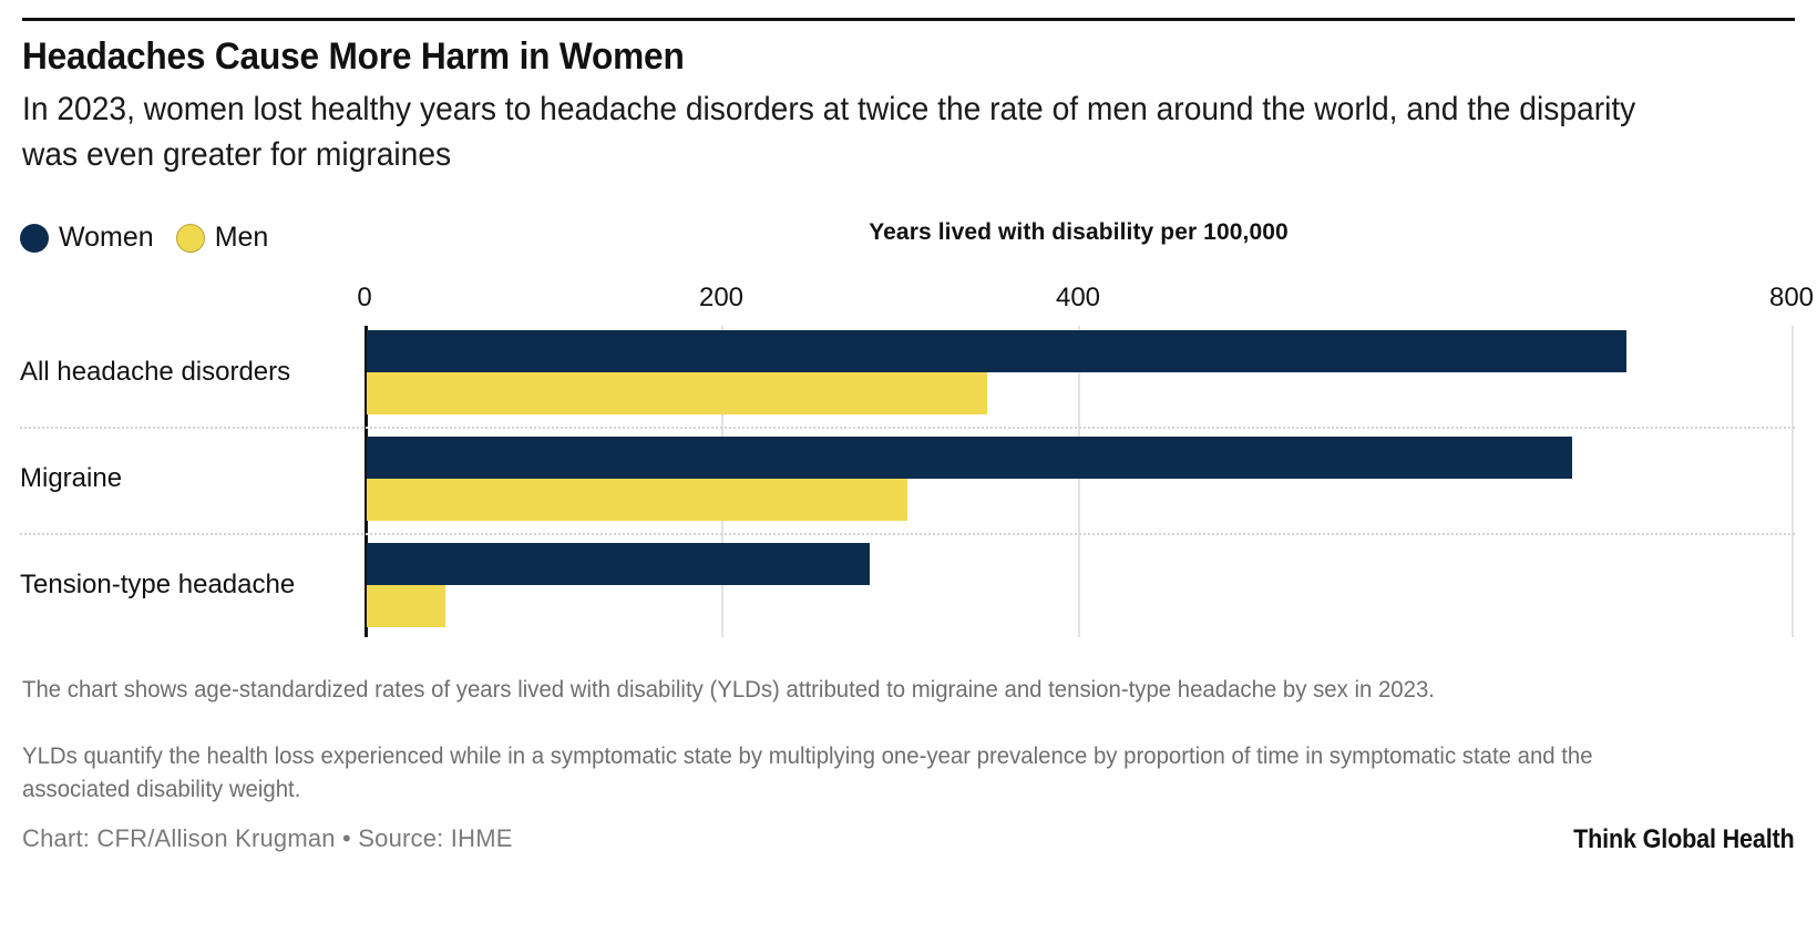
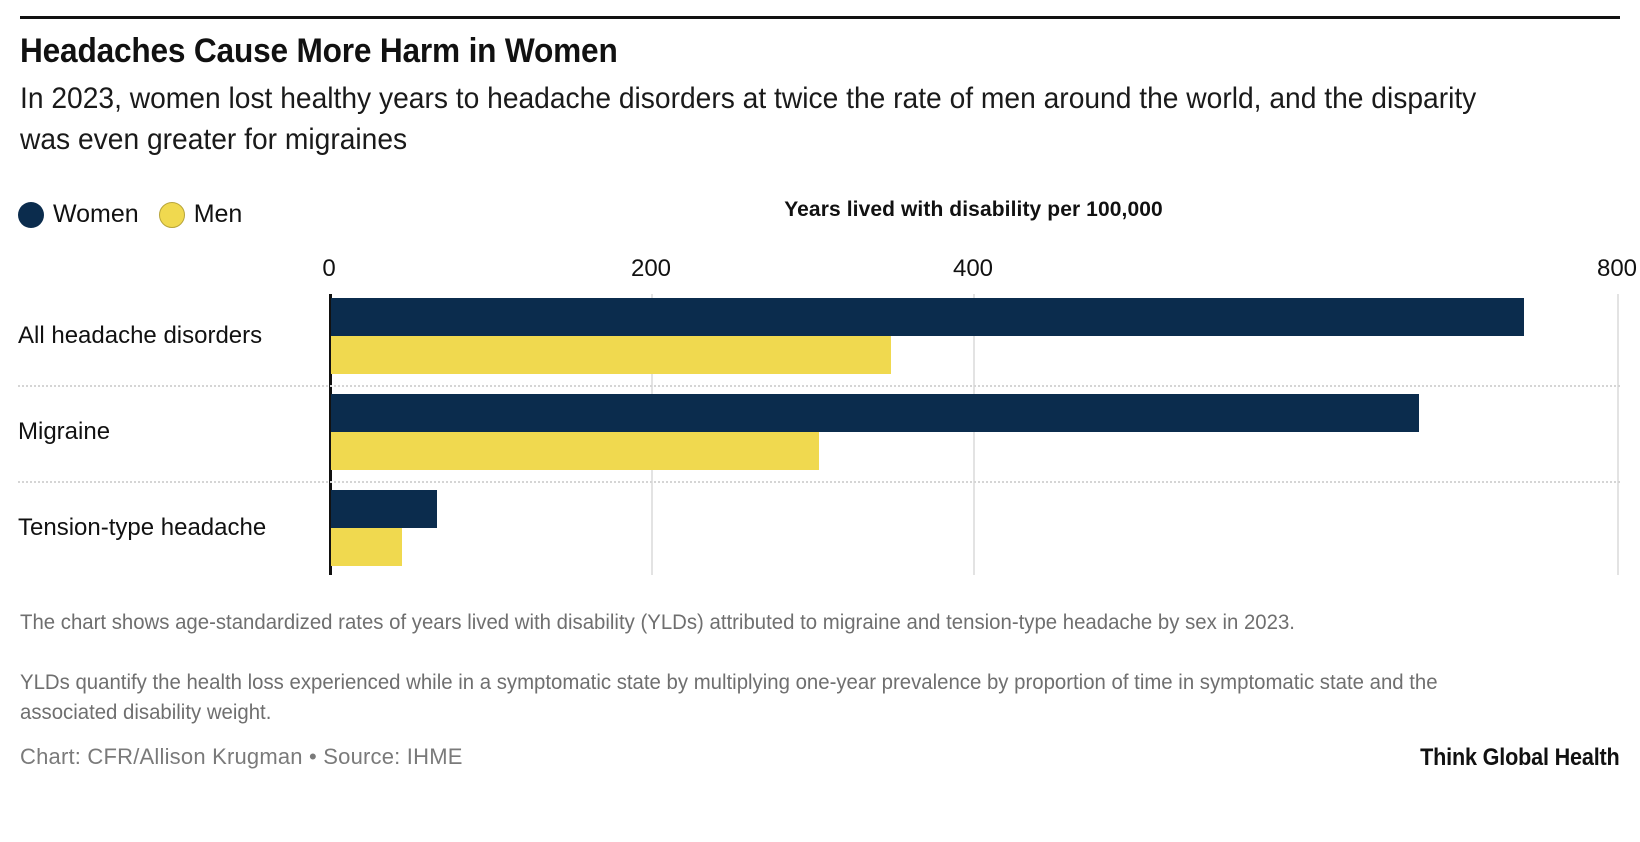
Women/All headache disorders: 706 -> 741
Women/Tension-type headache: 282 -> 66
